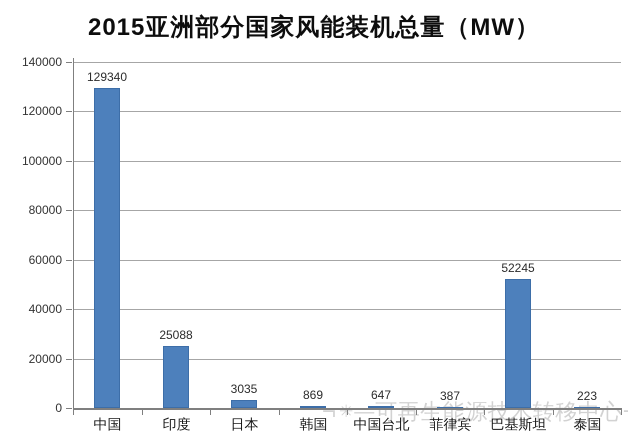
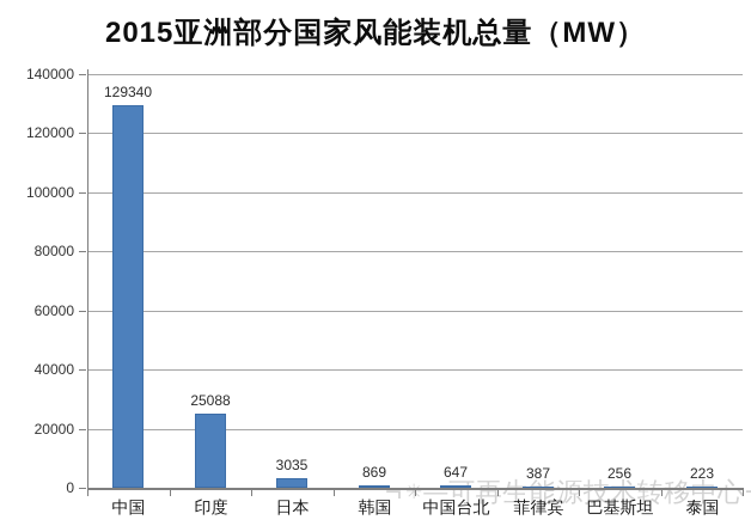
巴基斯坦: 52245 -> 256
